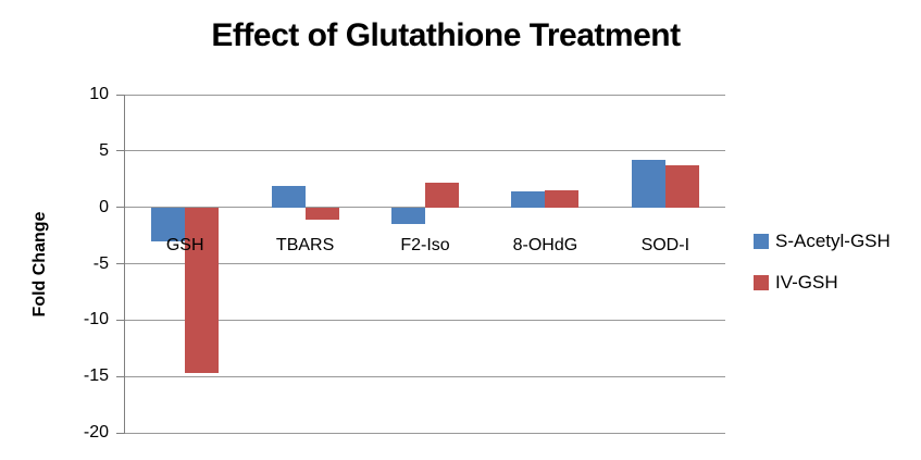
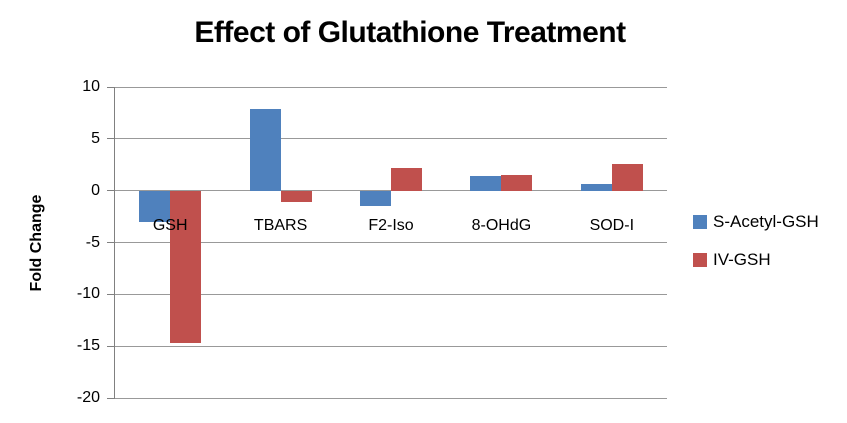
S-Acetyl-GSH/TBARS: 1.9 -> 7.9
S-Acetyl-GSH/SOD-I: 4.2 -> 0.6
IV-GSH/SOD-I: 3.7 -> 2.6
